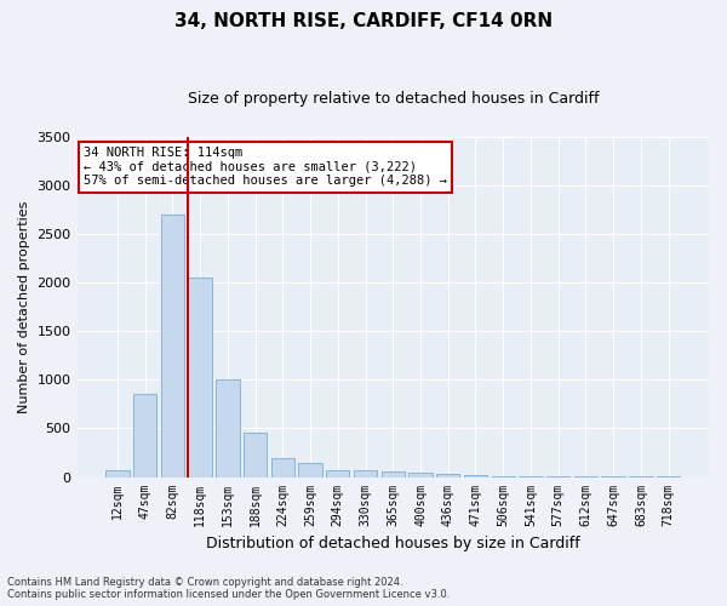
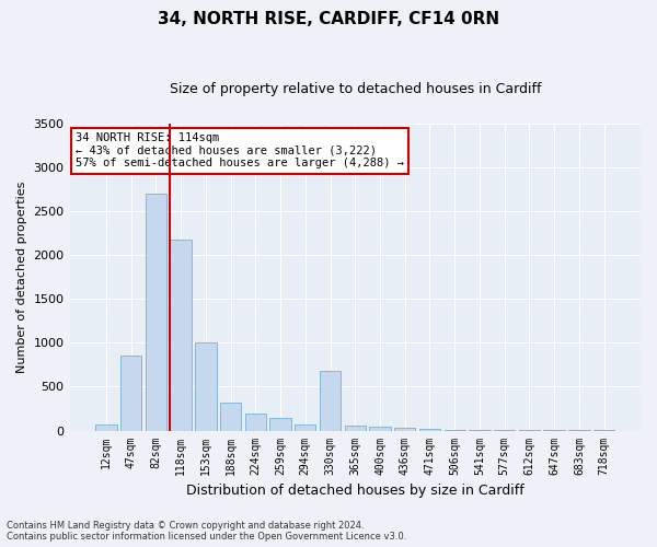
118sqm: 2050 -> 2180
188sqm: 450 -> 320
330sqm: 60 -> 680
